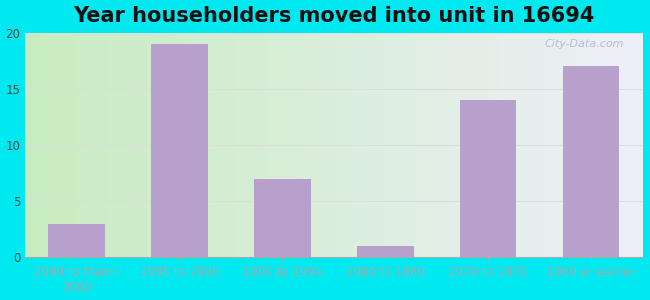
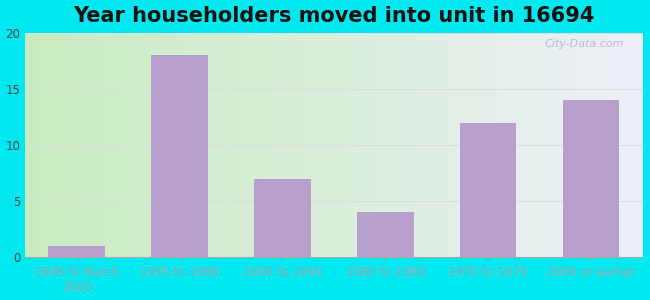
1999 to March 2000: 3 -> 1
1995 to 1998: 19 -> 18
1980 to 1989: 1 -> 4
1970 to 1979: 14 -> 12
1969 or earlier: 17 -> 14
